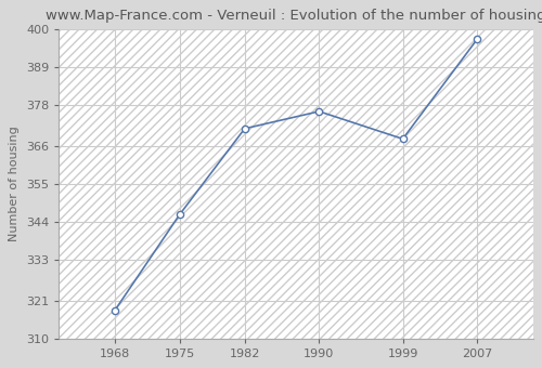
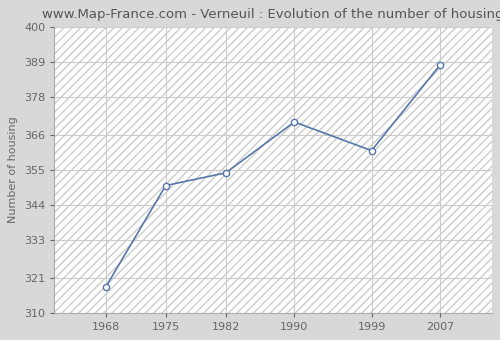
1975: 346 -> 350
1982: 371 -> 354
1990: 376 -> 370
1999: 368 -> 361
2007: 397 -> 388
